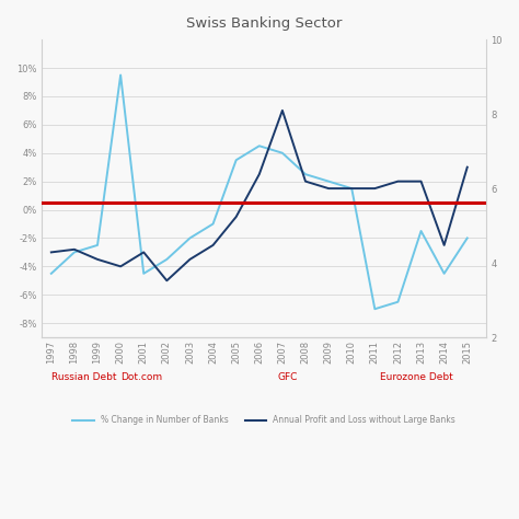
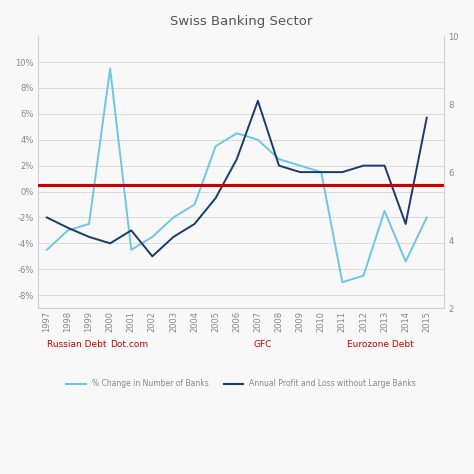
Annual Profit and Loss without Large Banks/1997: -3.0% -> -2.0%
% Change in Number of Banks/2014: -4.5% -> -5.4%
Annual Profit and Loss without Large Banks/2015: 3.0% -> 5.7%
